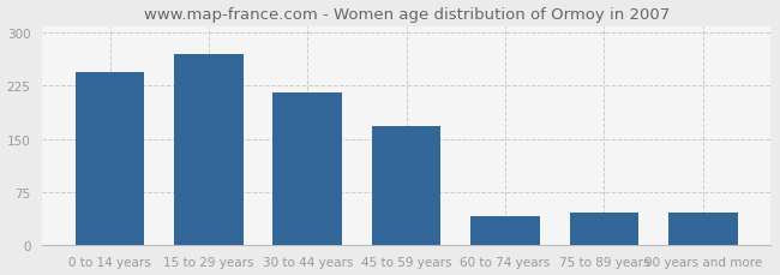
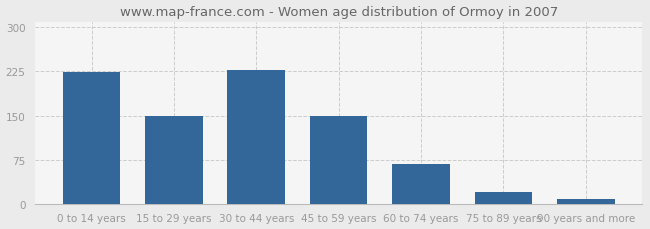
0 to 14 years: 244 -> 224
15 to 29 years: 270 -> 150
30 to 44 years: 216 -> 228
45 to 59 years: 168 -> 150
60 to 74 years: 40 -> 68
75 to 89 years: 46 -> 20
90 years and more: 46 -> 8
